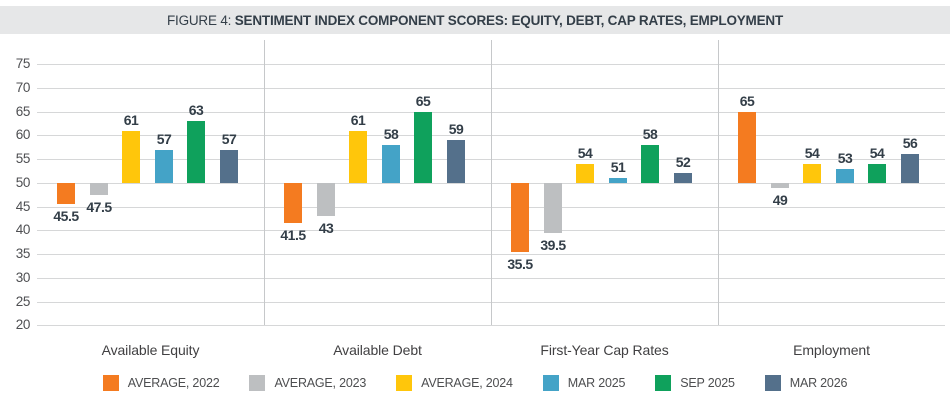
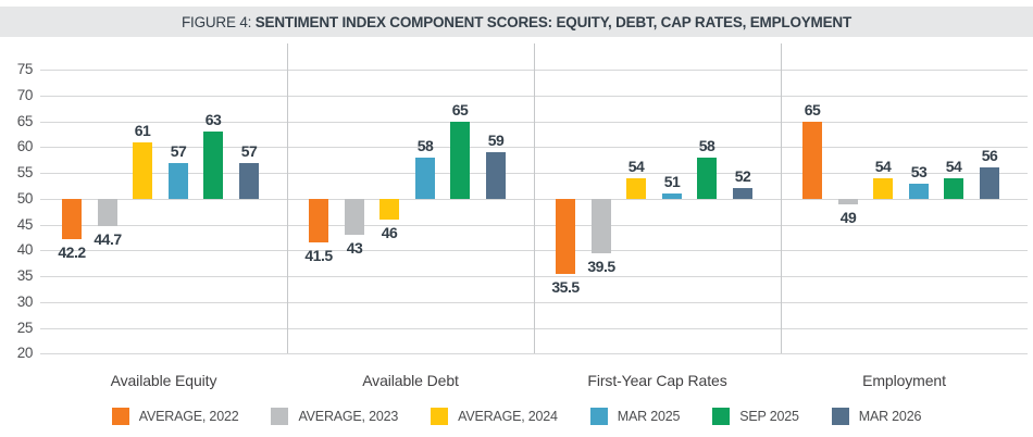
AVERAGE, 2022/Available Equity: 45.5 -> 42.2
AVERAGE, 2023/Available Equity: 47.5 -> 44.7
AVERAGE, 2024/Available Debt: 61 -> 46
